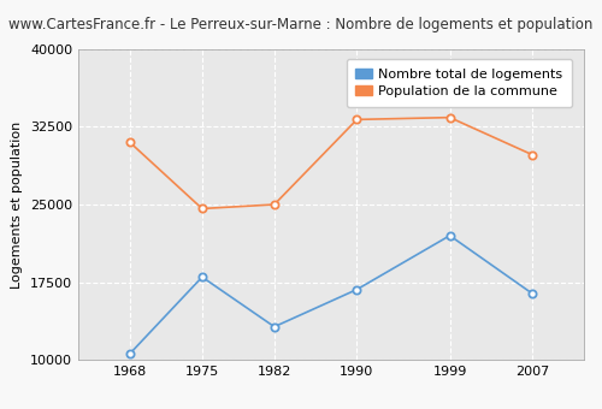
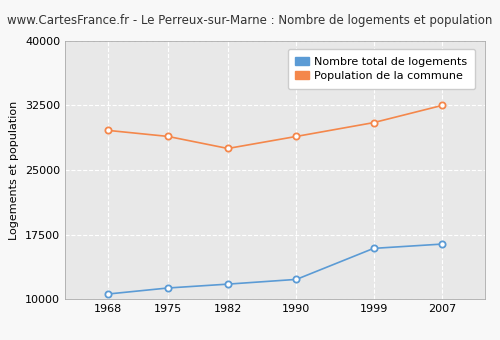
Population de la commune/1968: 31000 -> 29600
Nombre total de logements/1975: 18000 -> 11300
Population de la commune/1975: 24600 -> 28900
Nombre total de logements/1982: 13200 -> 11800
Population de la commune/1982: 25000 -> 27500
Nombre total de logements/1990: 16800 -> 12300
Population de la commune/1990: 33200 -> 28900
Nombre total de logements/1999: 22000 -> 15900
Population de la commune/1999: 33400 -> 30500
Population de la commune/2007: 29800 -> 32500
